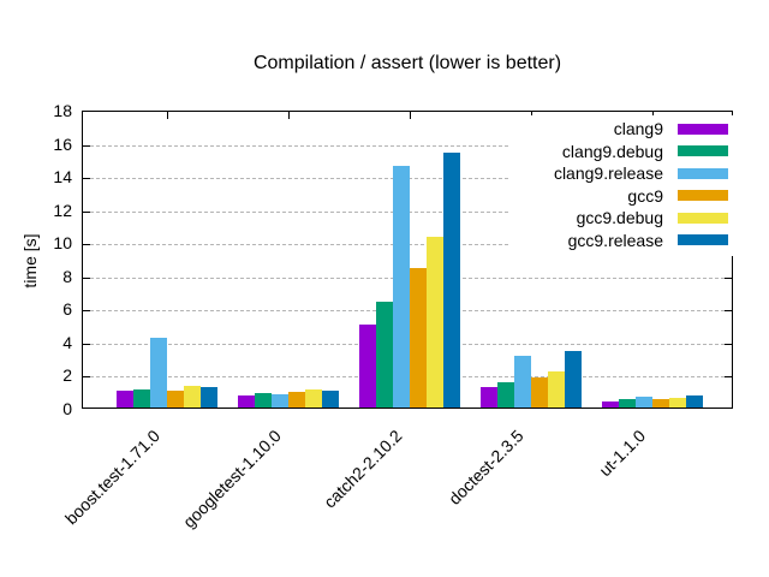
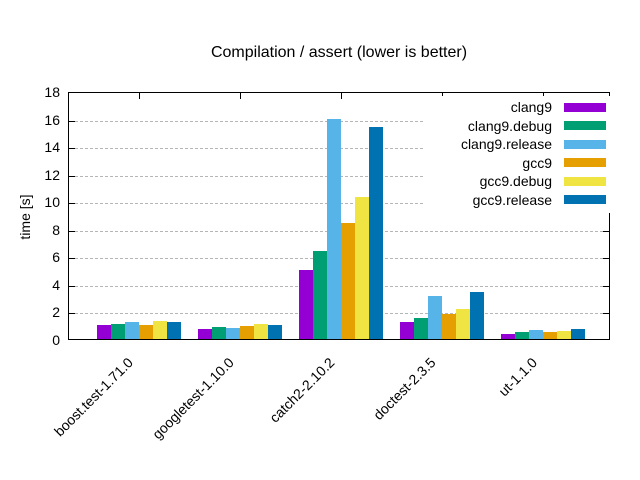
clang9.release/boost.test-1.71.0: 4.2 -> 1.2
clang9.release/catch2-2.10.2: 14.6 -> 16.0
